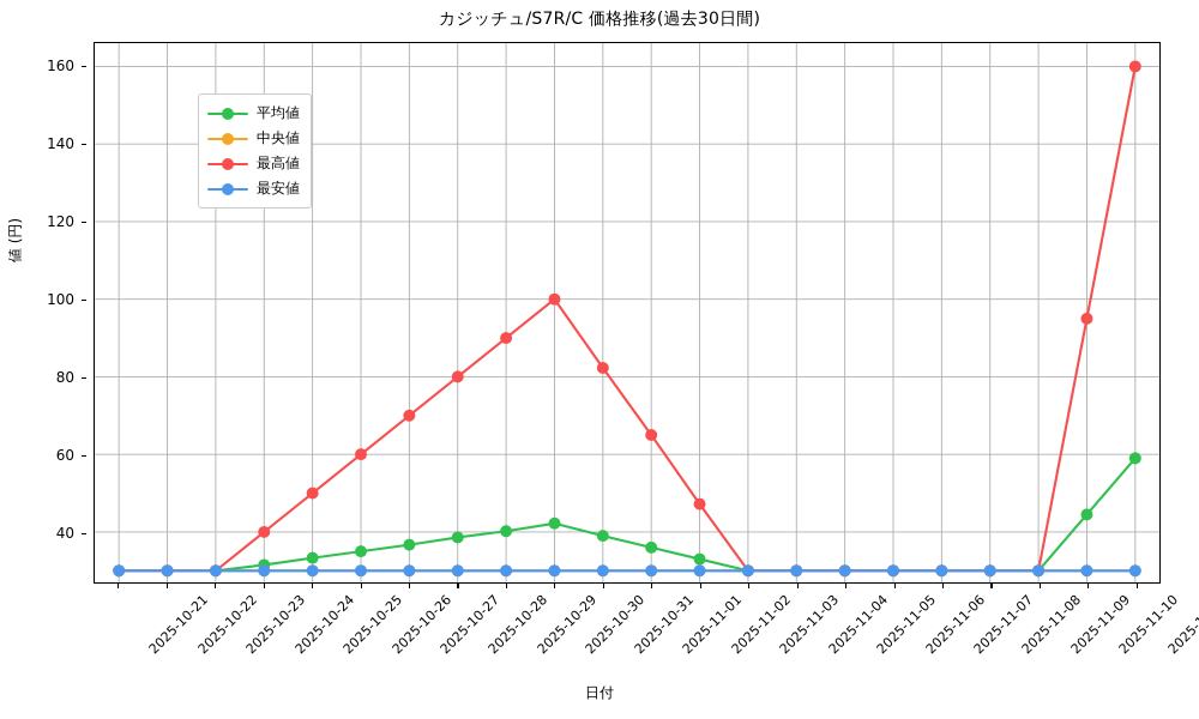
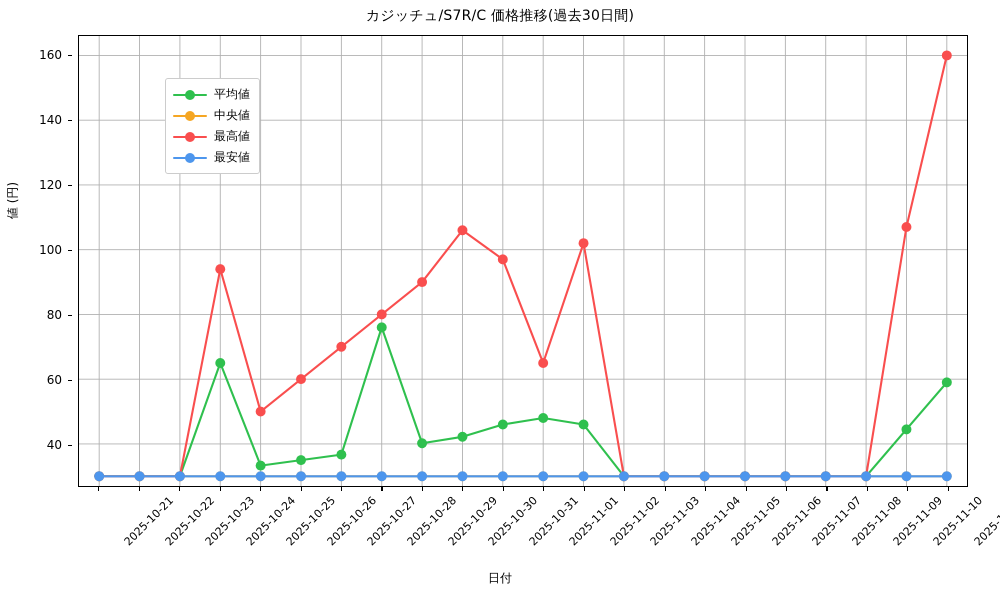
平均値/2025-10-24: 32 -> 65
最高値/2025-10-24: 40 -> 94
平均値/2025-10-28: 39 -> 76
最高値/2025-10-30: 100 -> 106
平均値/2025-10-31: 39 -> 46
最高値/2025-10-31: 82 -> 97
平均値/2025-11-01: 36 -> 48
平均値/2025-11-02: 33 -> 46
最高値/2025-11-02: 47 -> 102
最高値/2025-11-10: 95 -> 107
